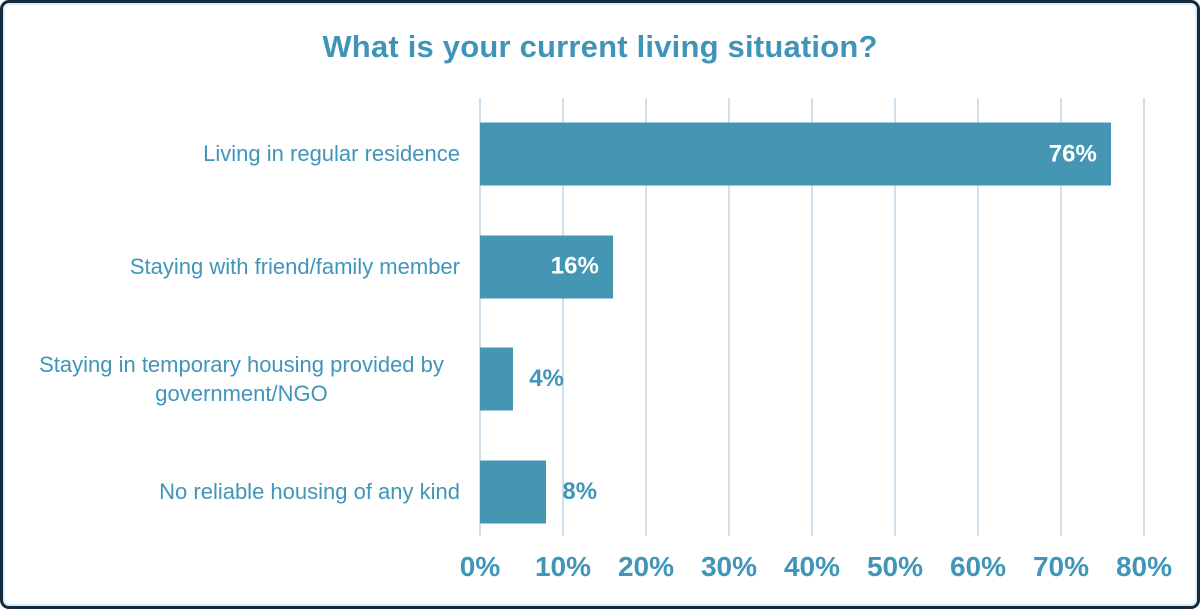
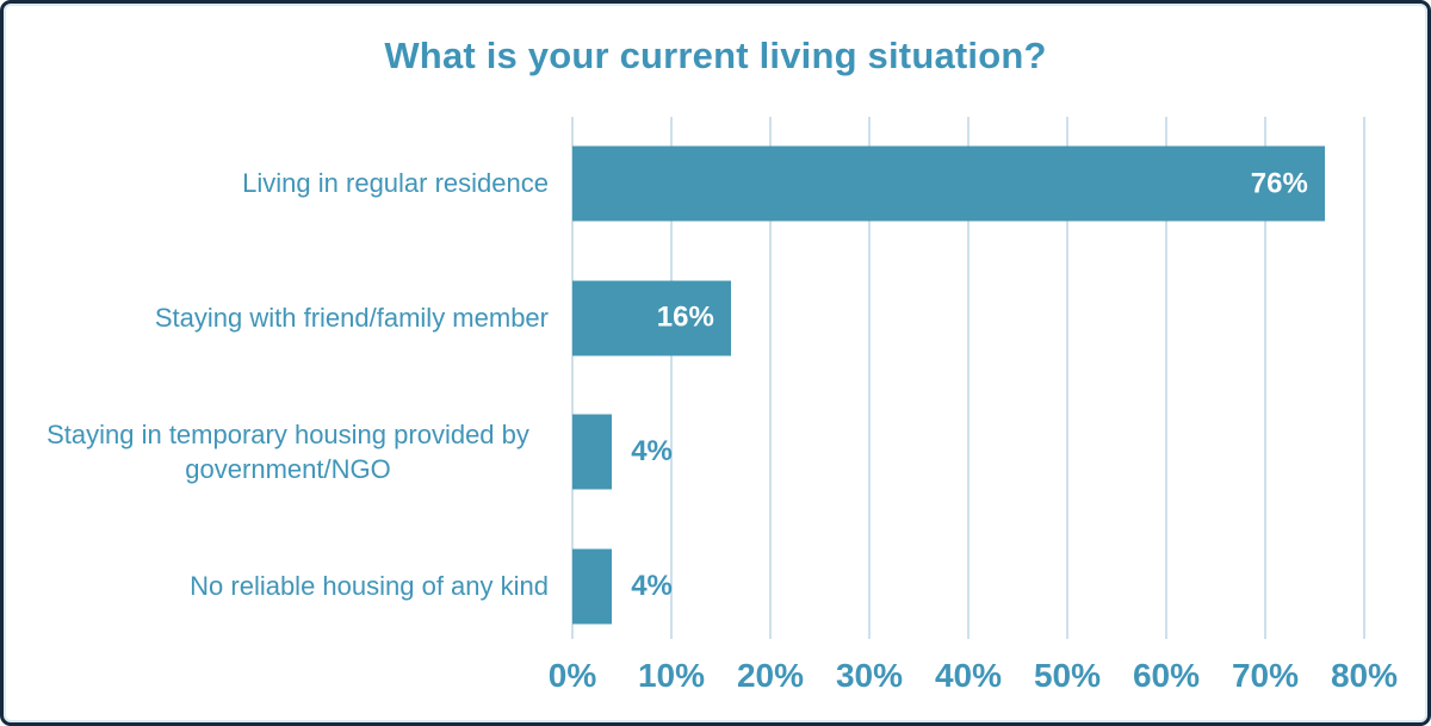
No reliable housing of any kind: 8% -> 4%
